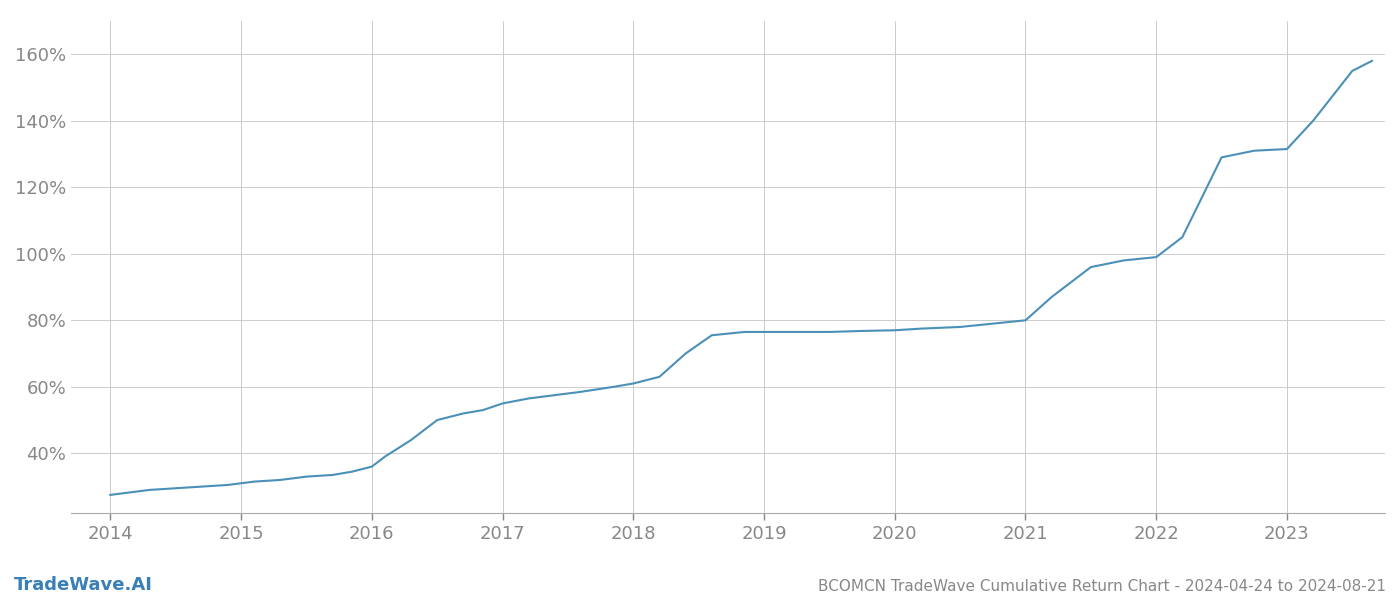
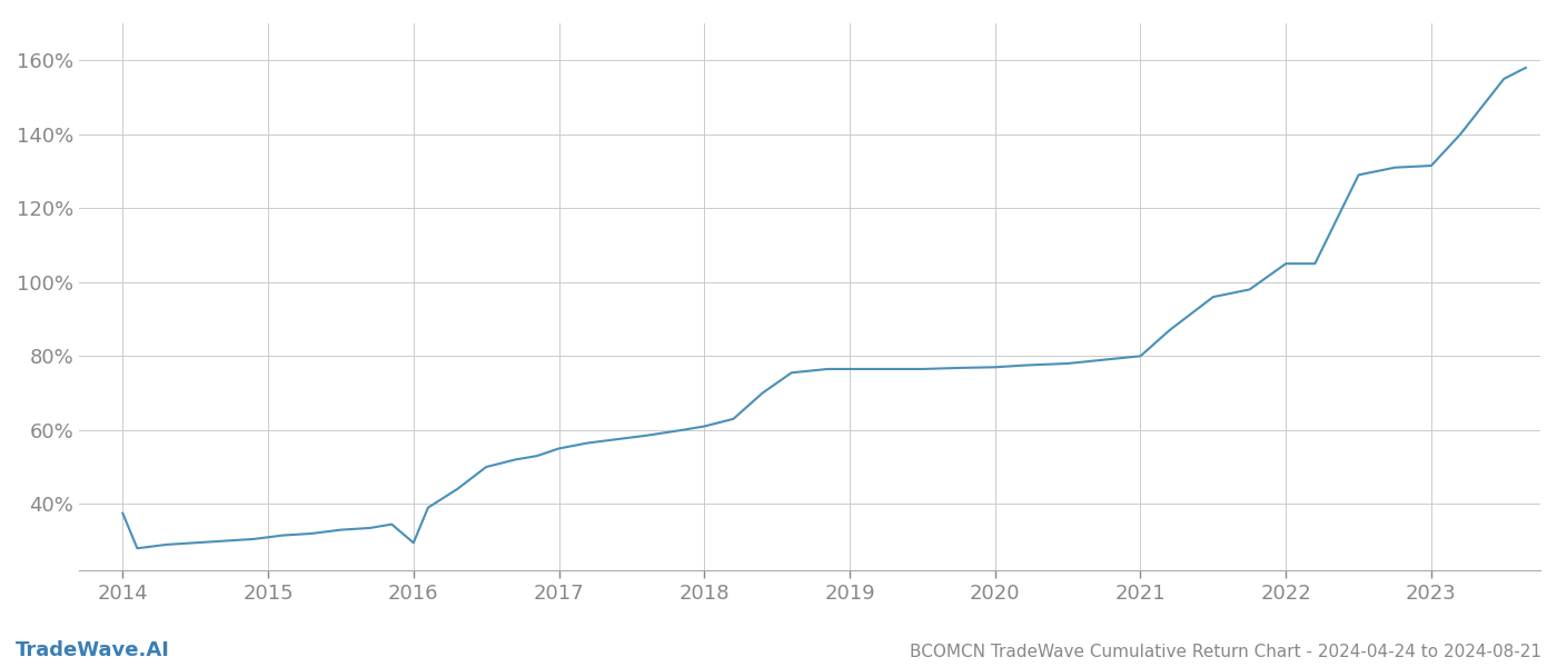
2014: 27.5% -> 37.5%
2016: 36.0% -> 29.5%
2022: 99.0% -> 105.0%
